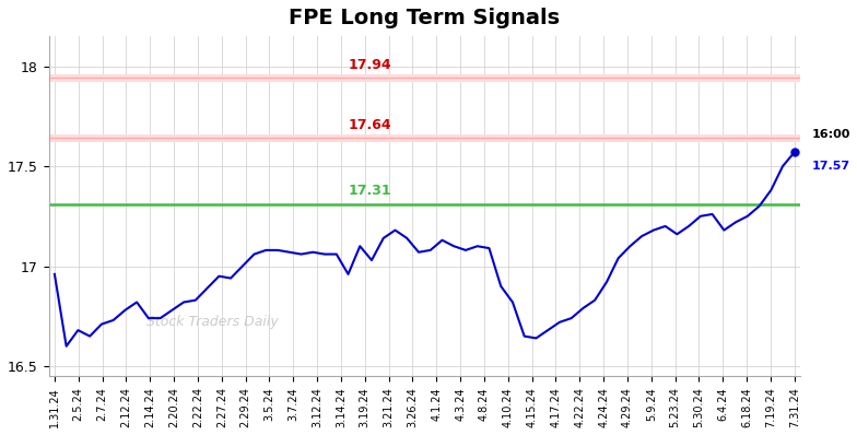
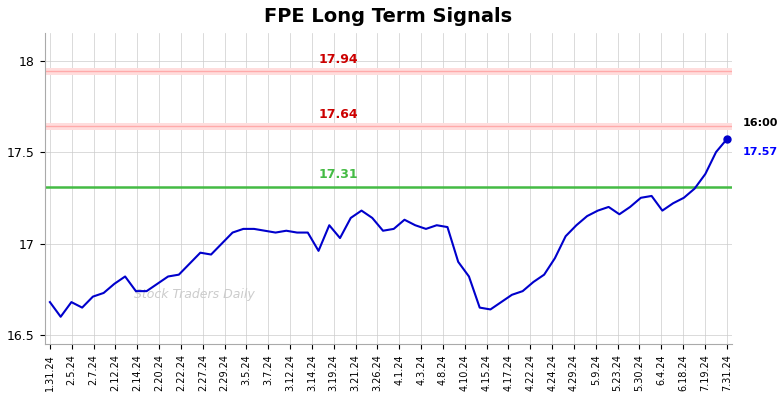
1.31.24: 16.96 -> 16.68
